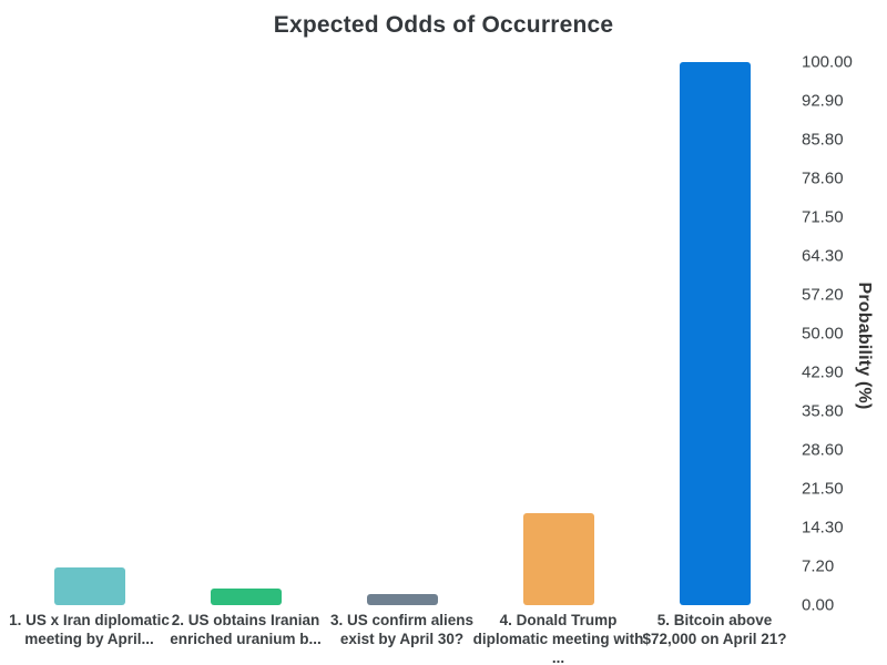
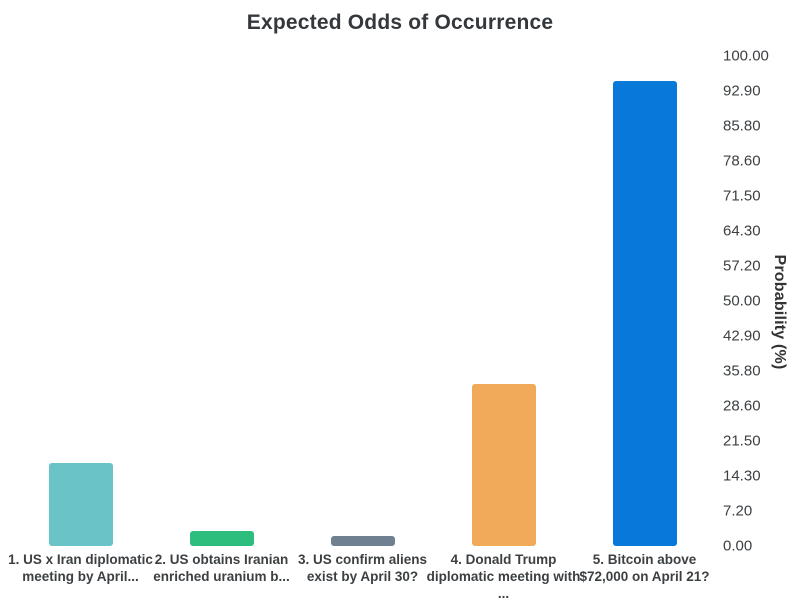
1. US x Iran diplomatic meeting by April...: 7 -> 17
4. Donald Trump diplomatic meeting with ...: 17 -> 33
5. Bitcoin above $72,000 on April 21?: 100 -> 95
